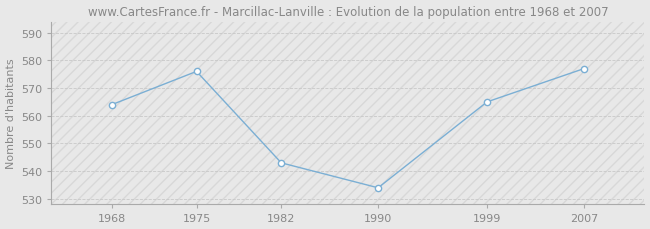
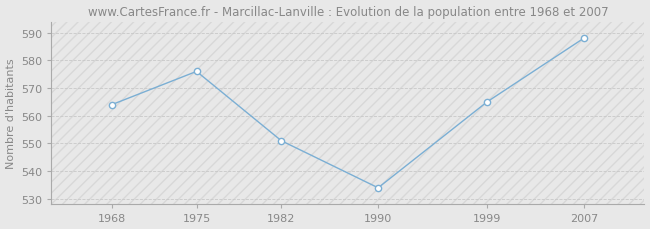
1982: 543 -> 551
2007: 577 -> 588
